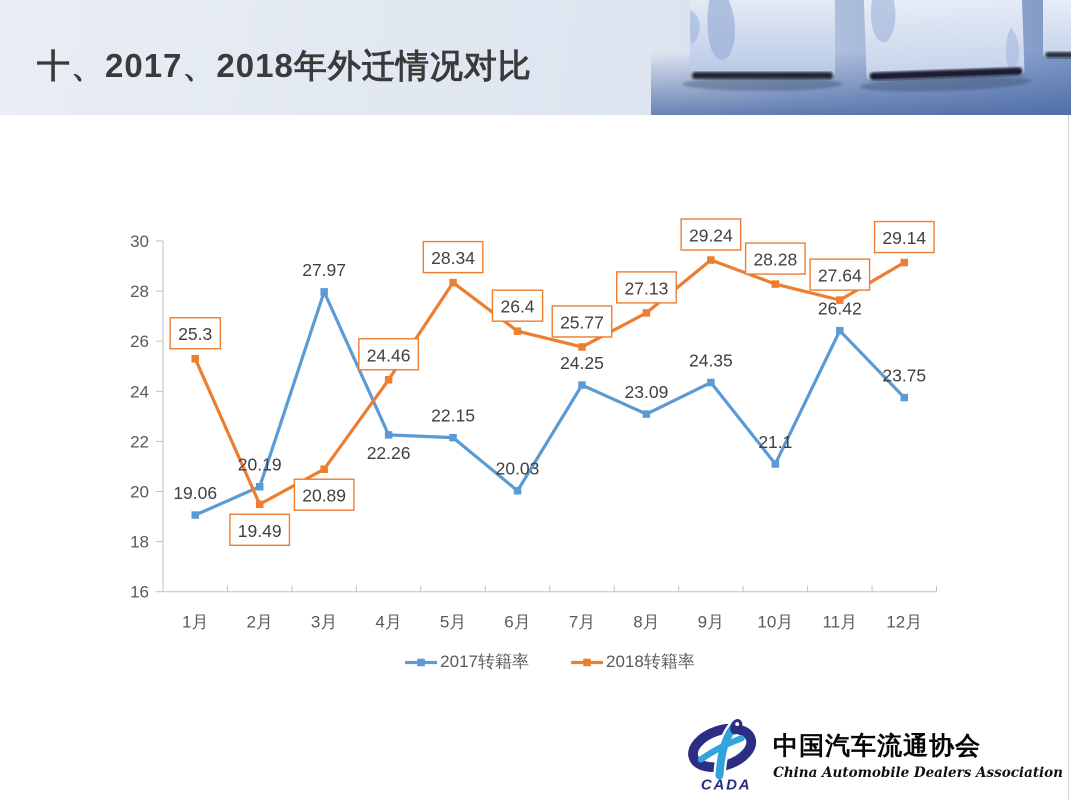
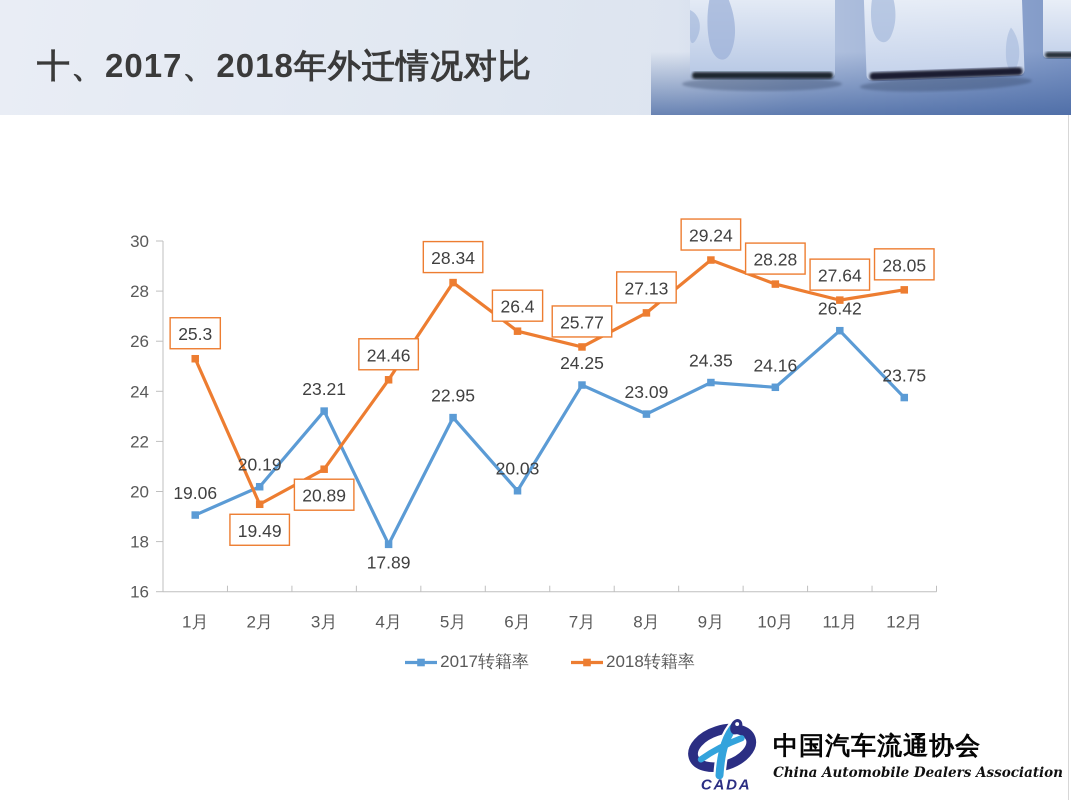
2017转籍率/3月: 27.97 -> 23.21
2017转籍率/4月: 22.26 -> 17.89
2017转籍率/5月: 22.15 -> 22.95
2017转籍率/10月: 21.1 -> 24.16
2018转籍率/12月: 29.14 -> 28.05
